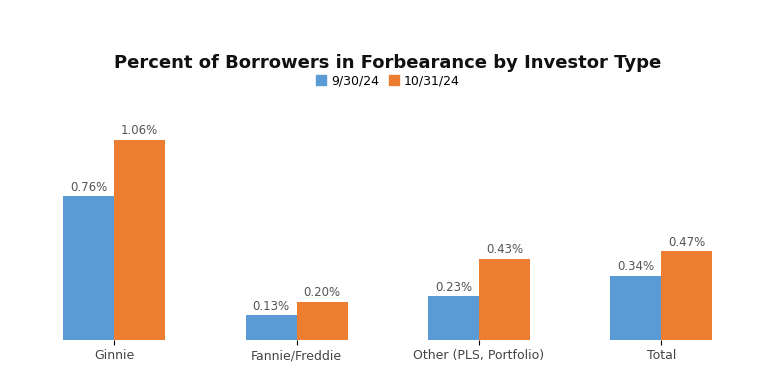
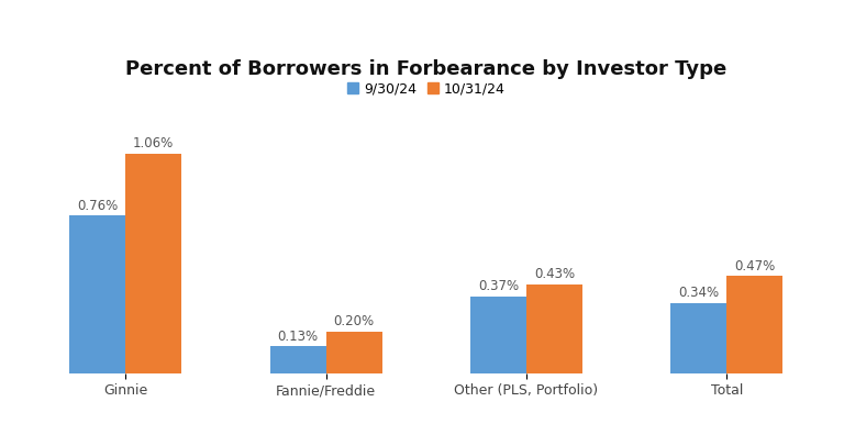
9/30/24/Other (PLS, Portfolio): 0.23% -> 0.37%
